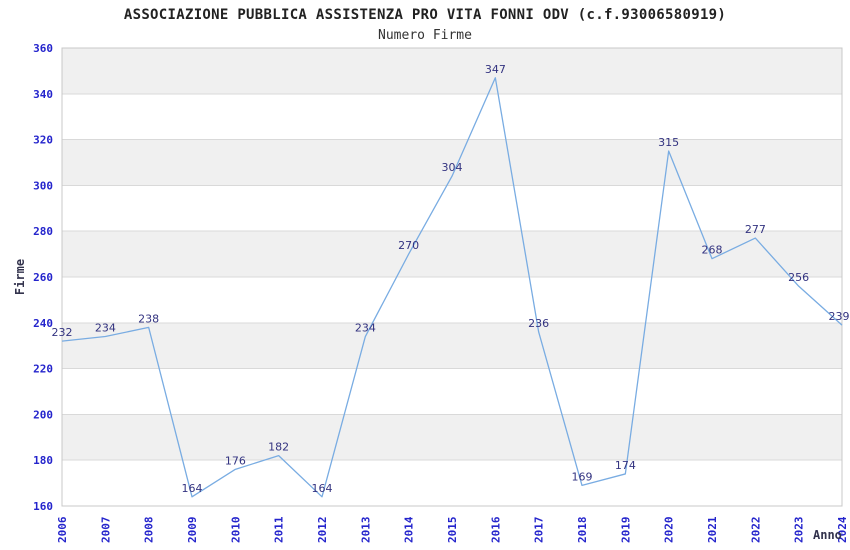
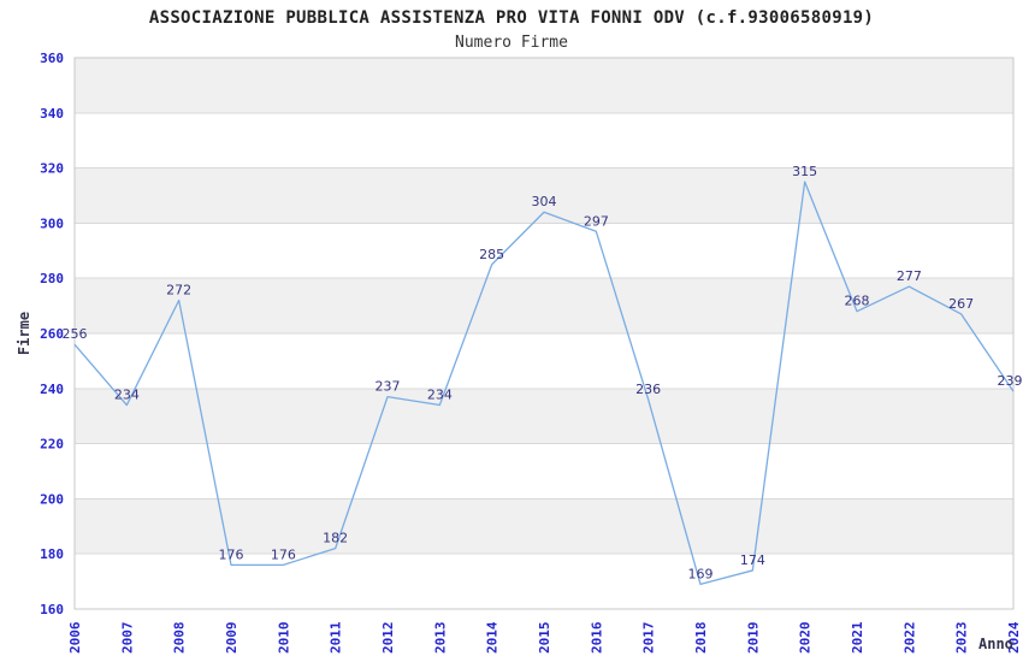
2006: 232 -> 256
2008: 238 -> 272
2009: 164 -> 176
2012: 164 -> 237
2014: 270 -> 285
2016: 347 -> 297
2023: 256 -> 267
